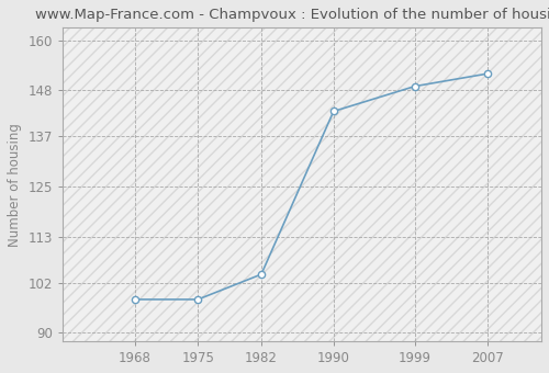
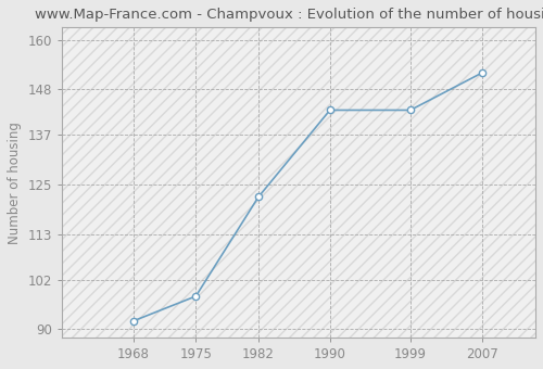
1968: 98 -> 92
1982: 104 -> 122
1999: 149 -> 143
